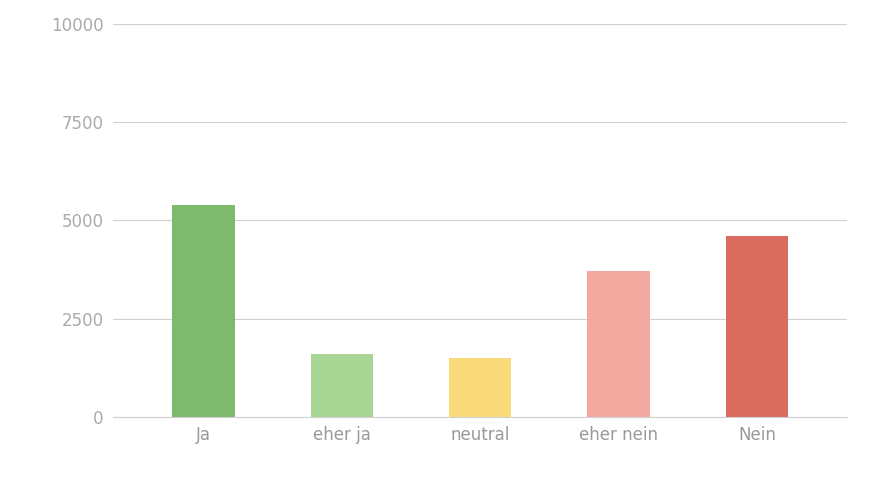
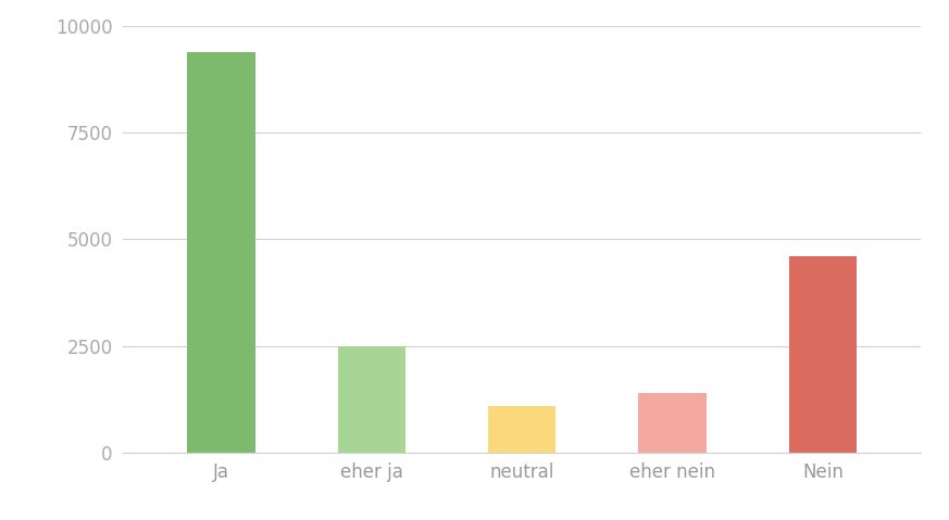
Ja: 5400 -> 9400
eher ja: 1600 -> 2500
neutral: 1500 -> 1100
eher nein: 3700 -> 1400
